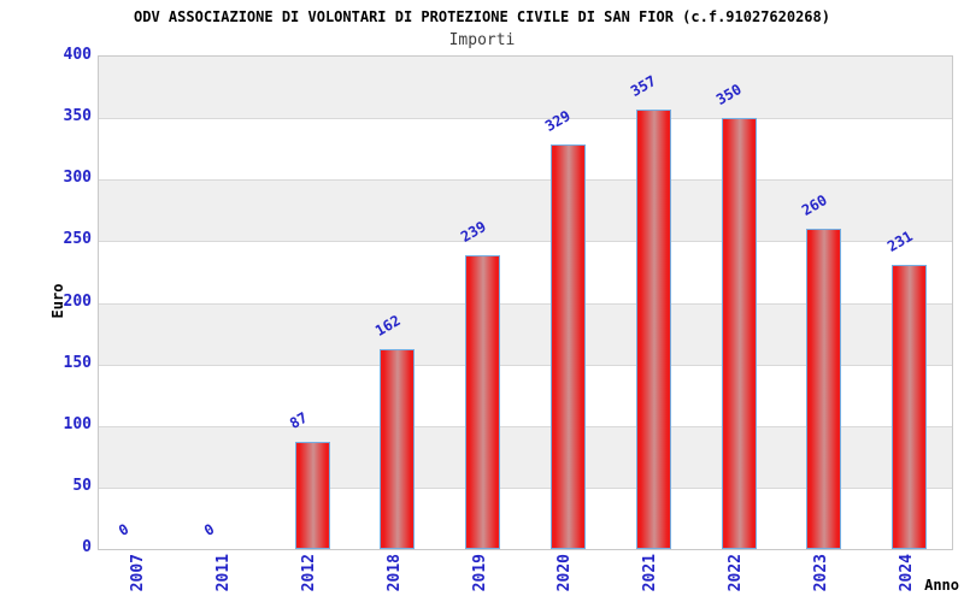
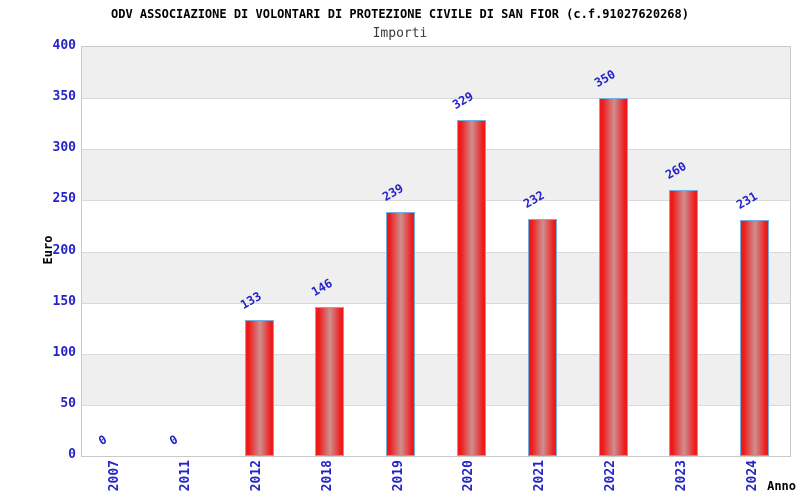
2012: 87 -> 133
2018: 162 -> 146
2021: 357 -> 232
